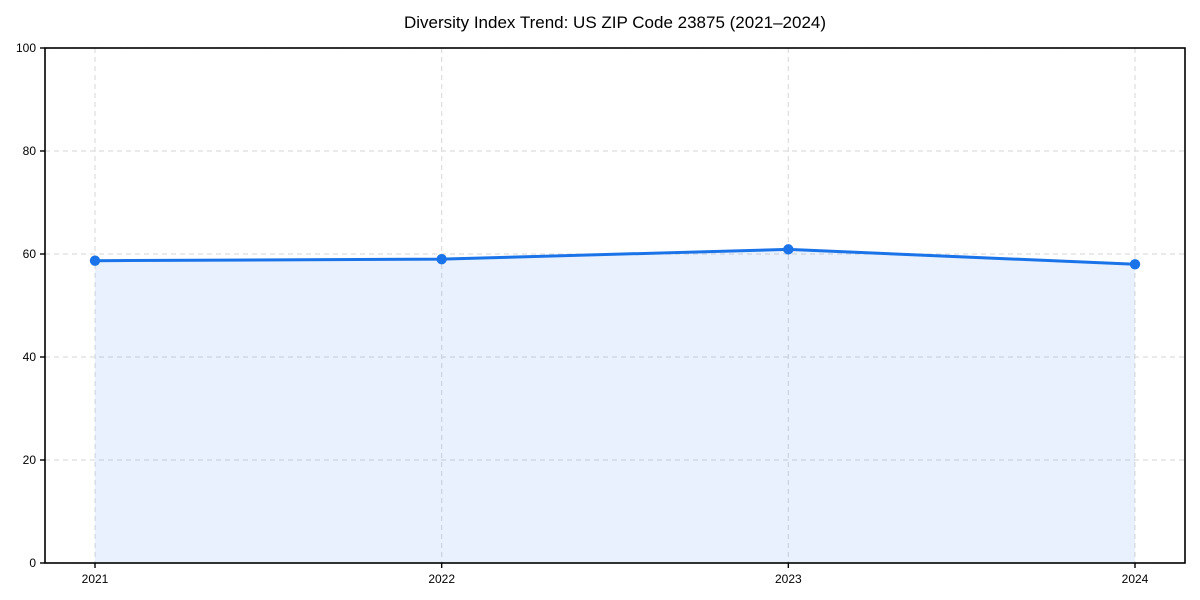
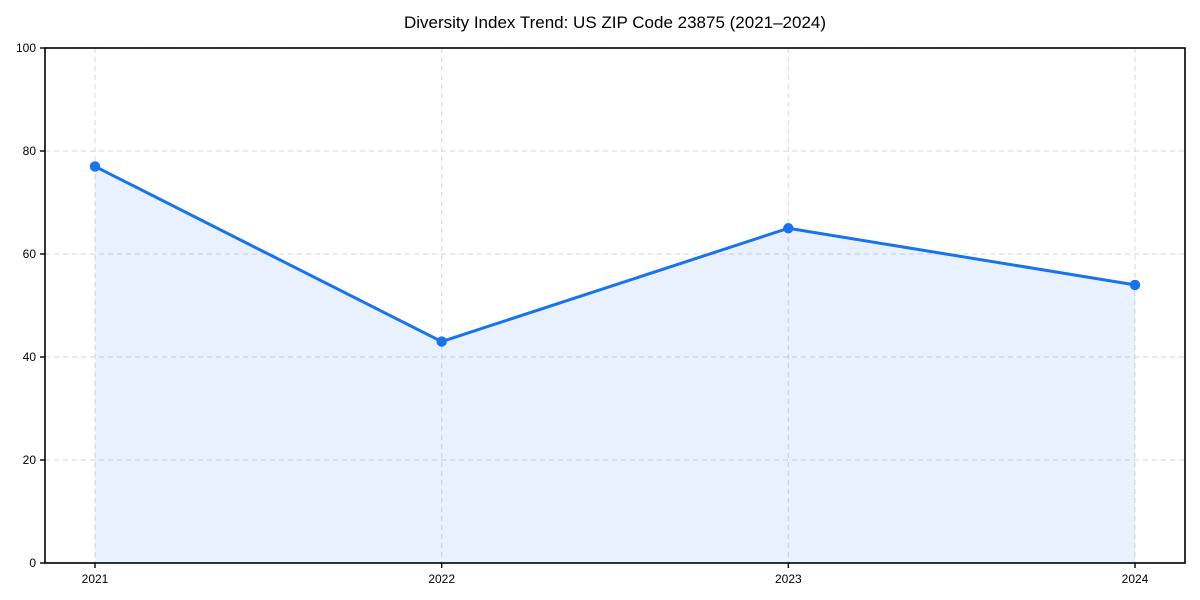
2021: 59 -> 77
2022: 59 -> 43
2023: 61 -> 65
2024: 58 -> 54
